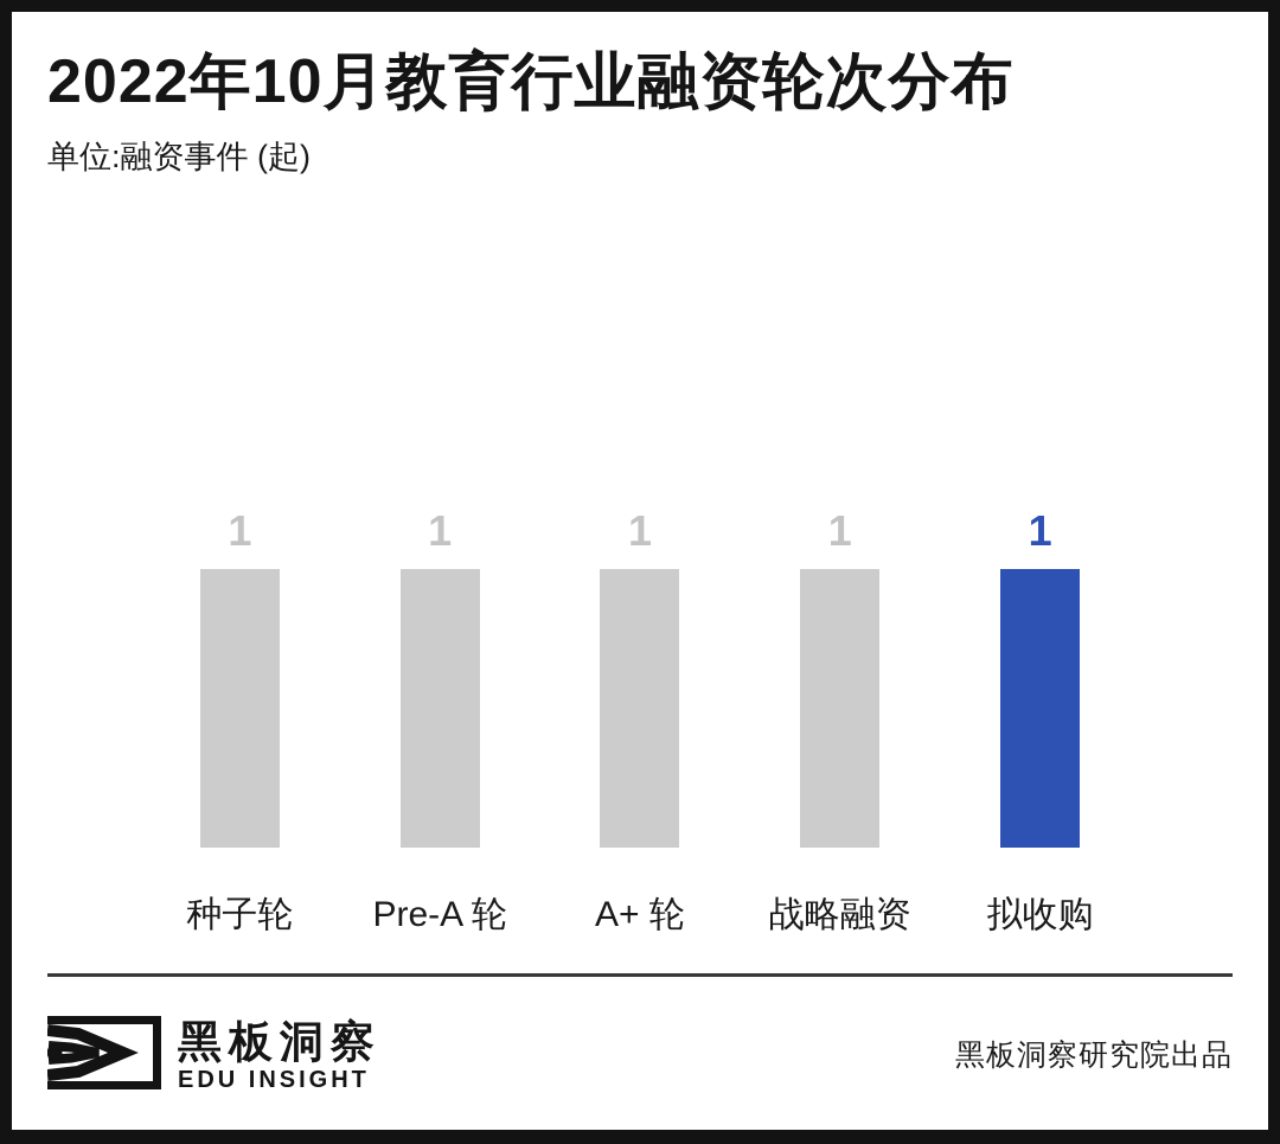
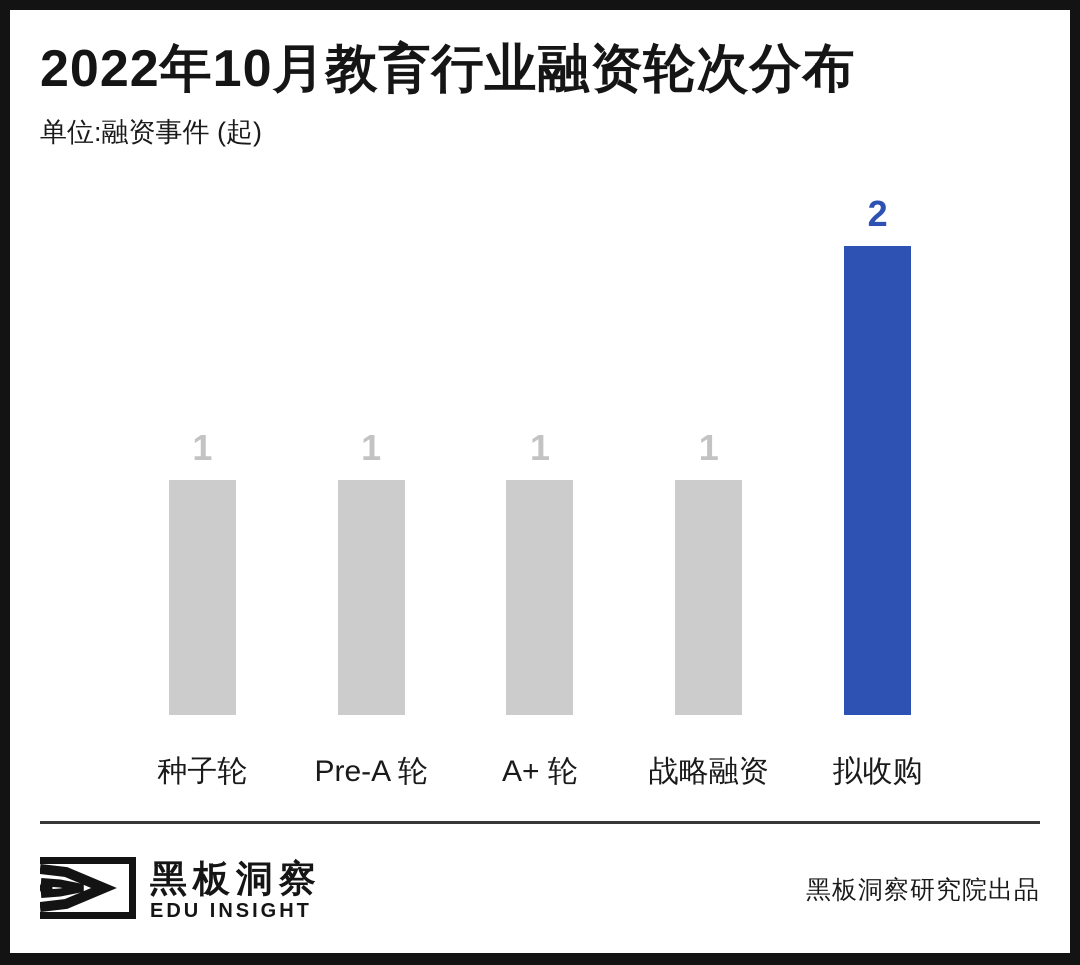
拟收购: 1 -> 2
